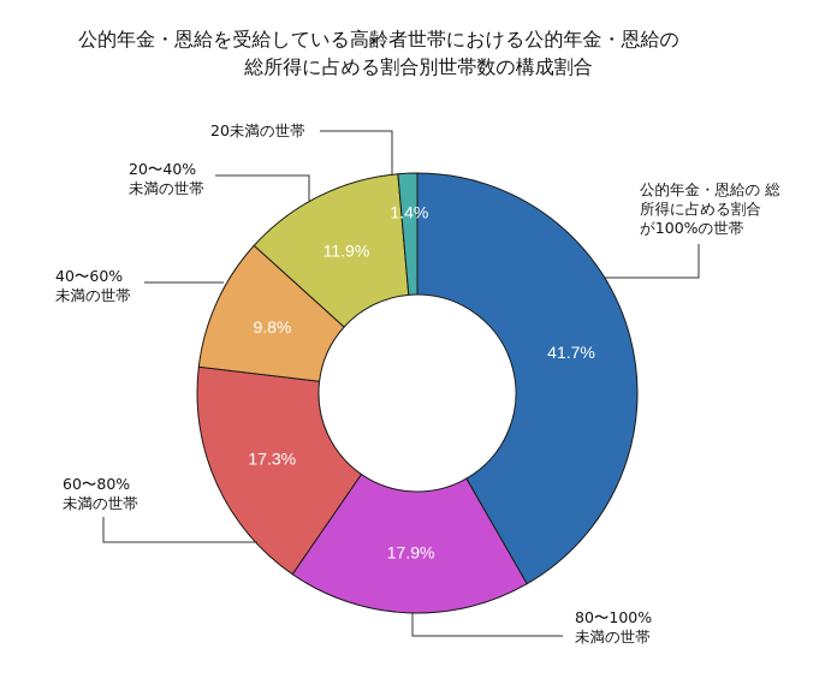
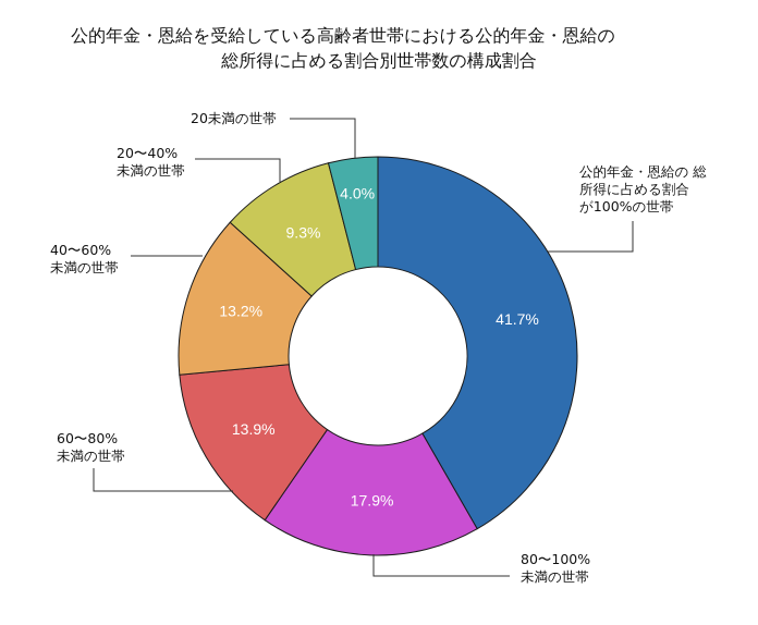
60〜80%未満の世帯: 17.3% -> 13.9%
40〜60%未満の世帯: 9.8% -> 13.2%
20〜40%未満の世帯: 11.9% -> 9.3%
20未満の世帯: 1.4% -> 4.0%
